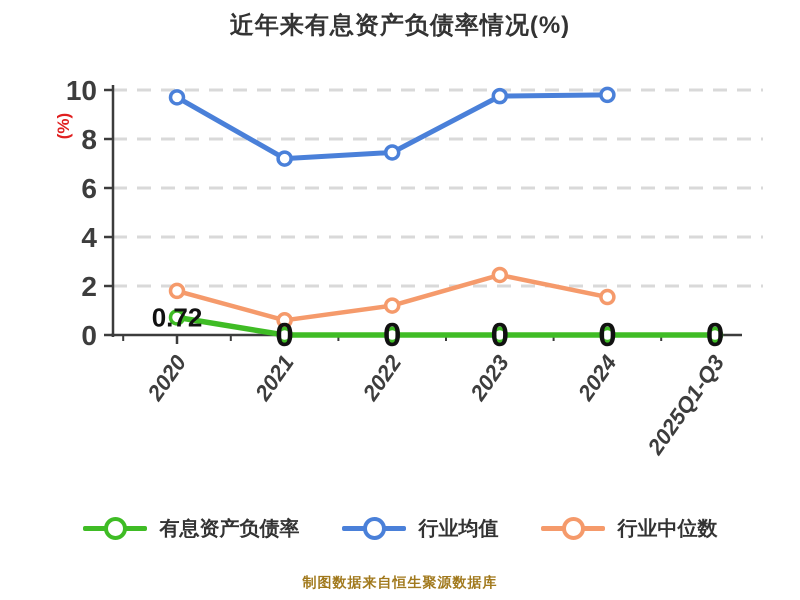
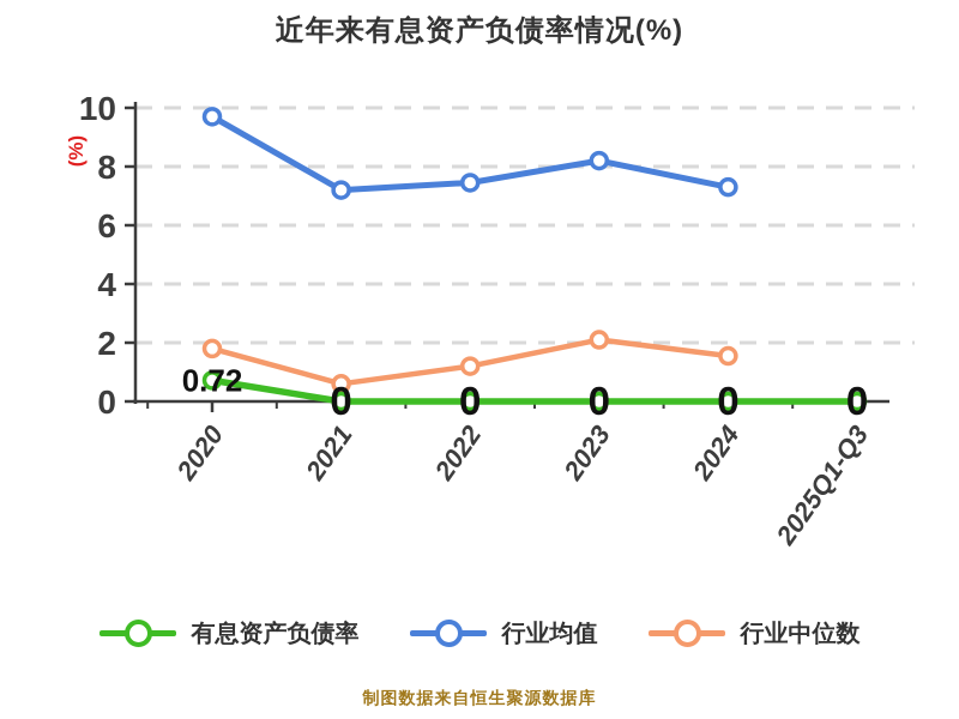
行业均值/2023: 9.8 -> 8.2
行业中位数/2023: 2.5 -> 2.1
行业均值/2024: 9.8 -> 7.3
